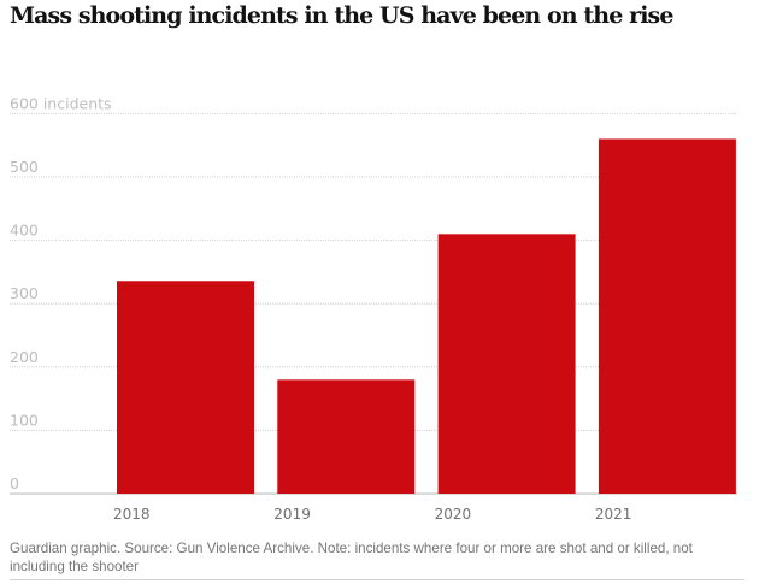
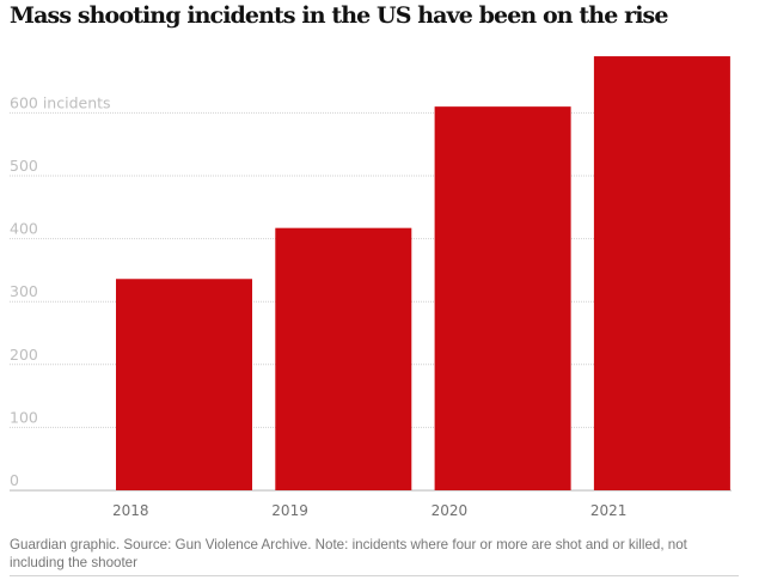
2019: 180 -> 420
2020: 410 -> 610
2021: 560 -> 690
